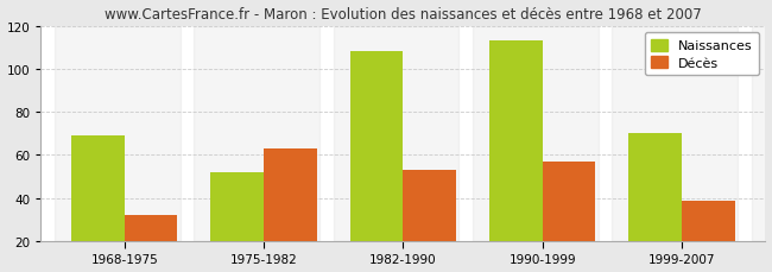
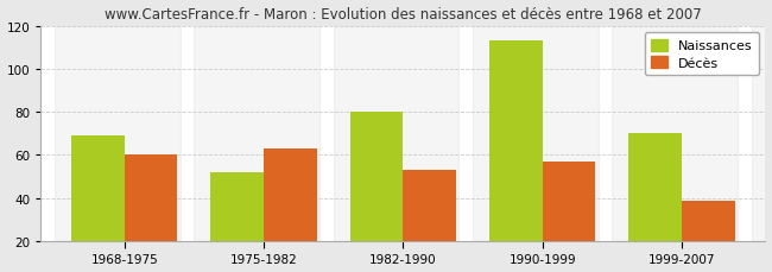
Décès/1968-1975: 32 -> 60
Naissances/1982-1990: 108 -> 80
